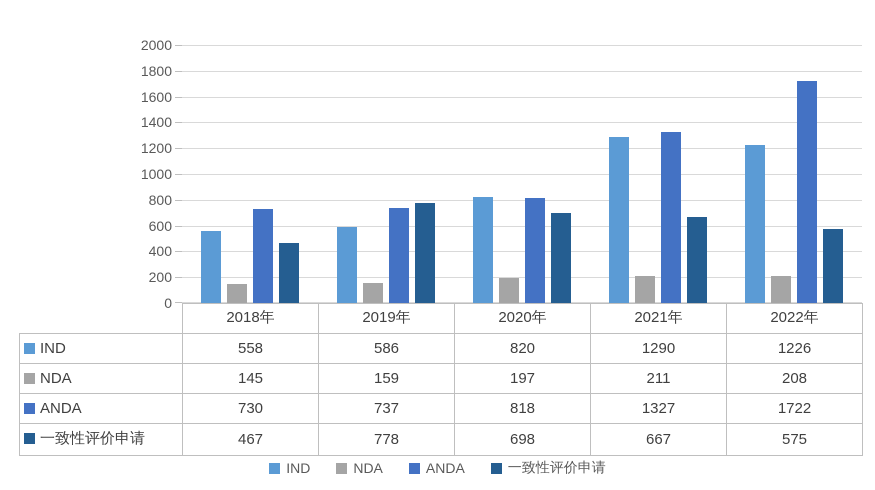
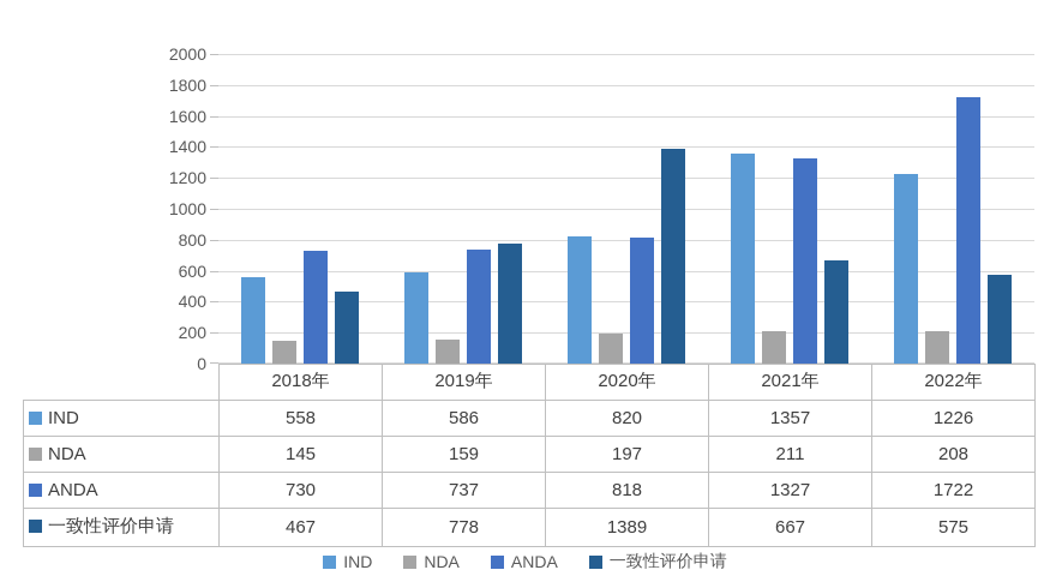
一致性评价申请/2020年: 698 -> 1389
IND/2021年: 1290 -> 1357
